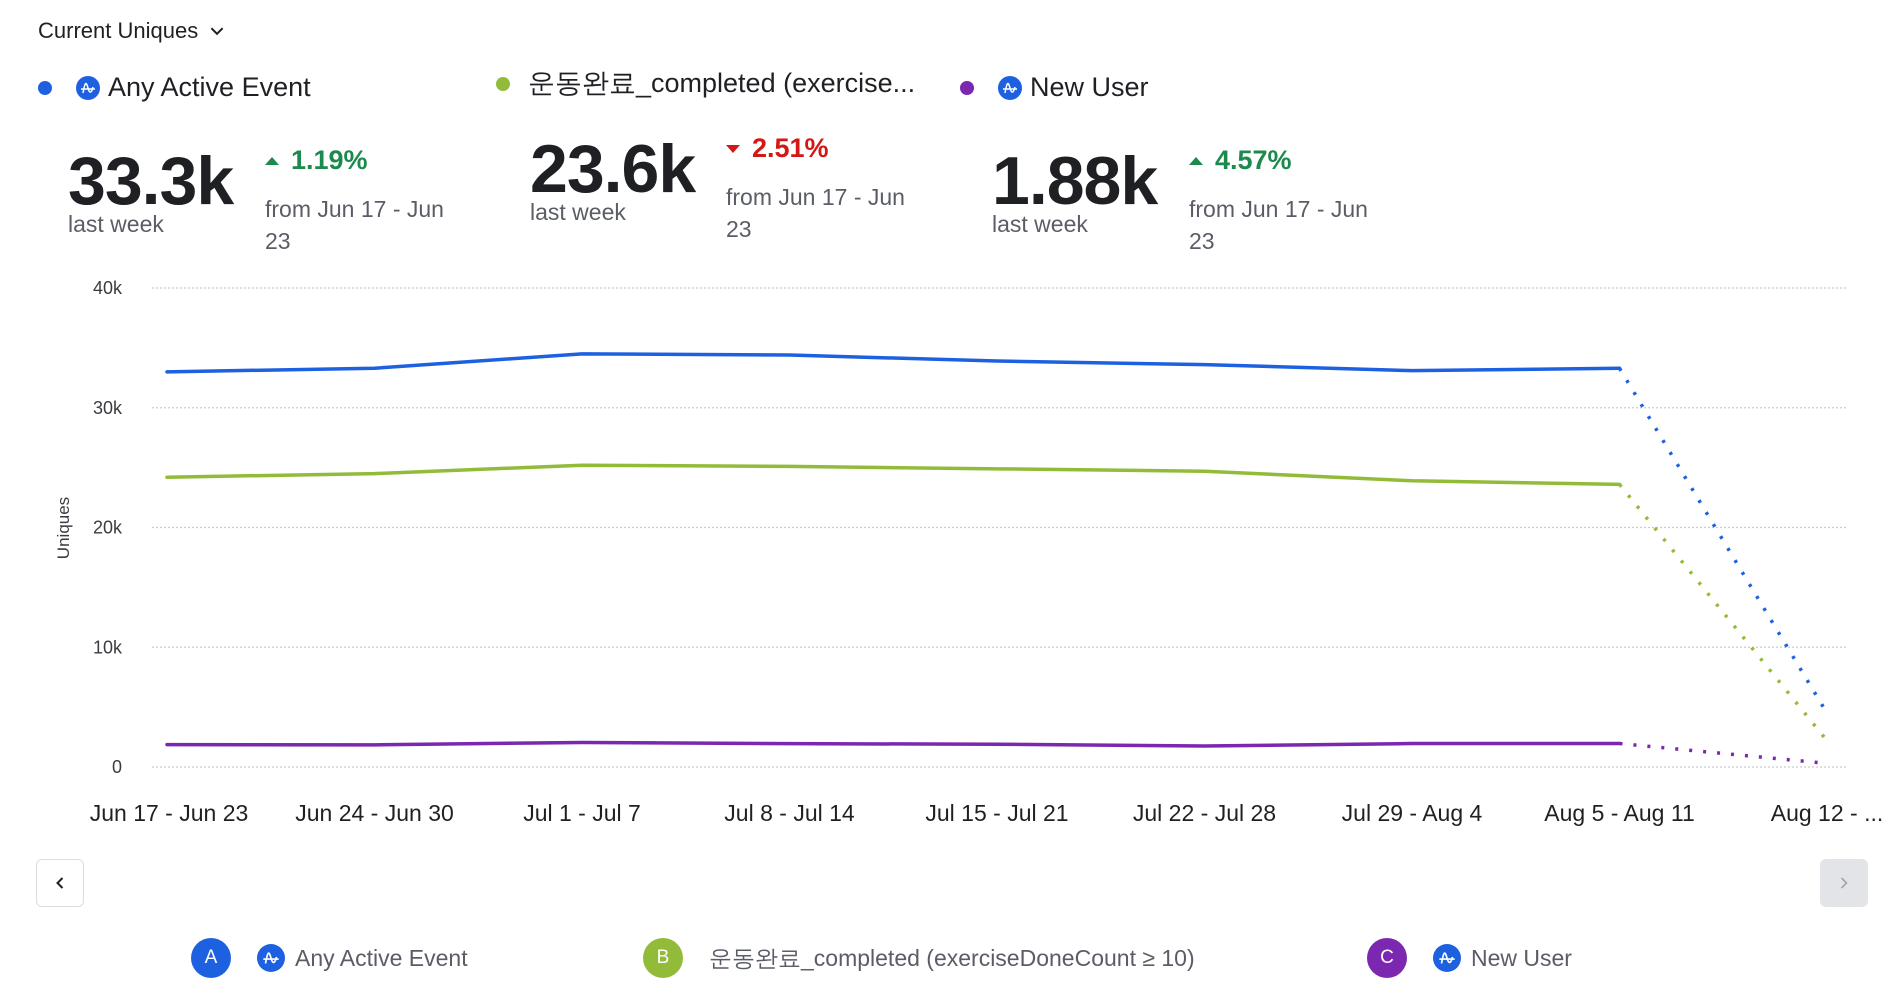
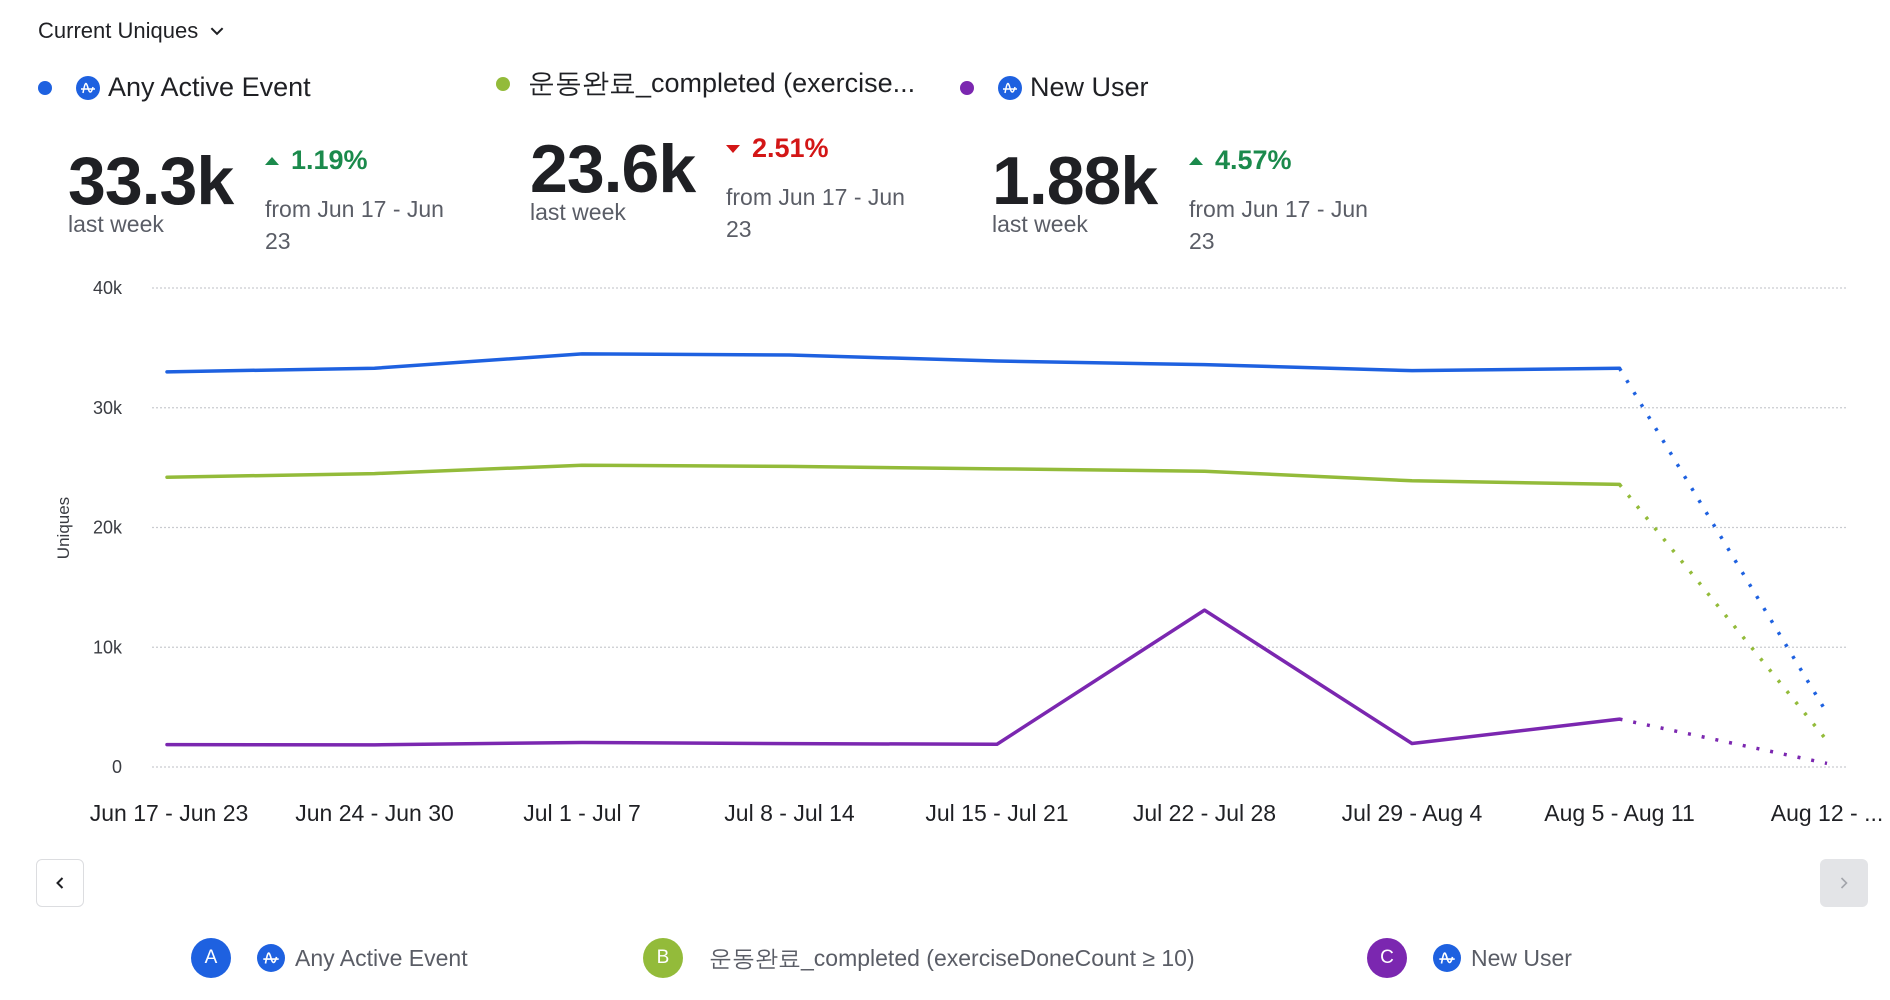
New User/Jul 22 - Jul 28: 1.8k -> 13.1k
New User/Aug 5 - Aug 11: 2.0k -> 4.0k
